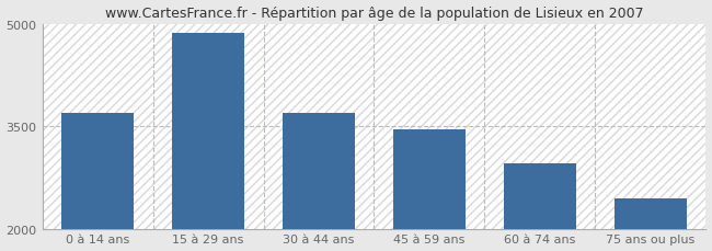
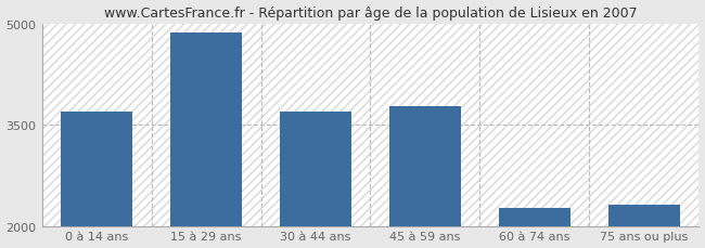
45 à 59 ans: 3460 -> 3780
60 à 74 ans: 2960 -> 2270
75 ans ou plus: 2440 -> 2310
